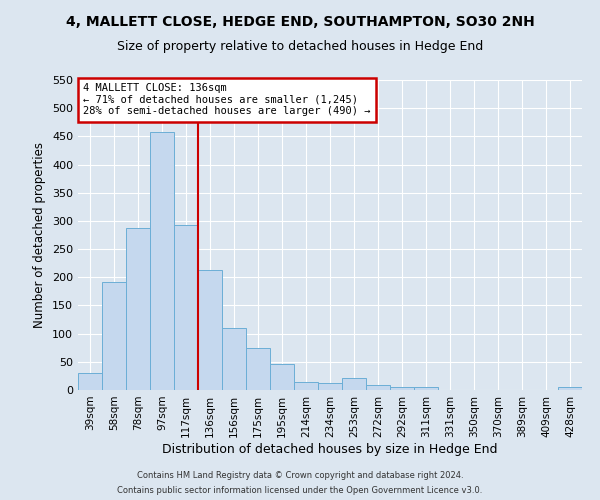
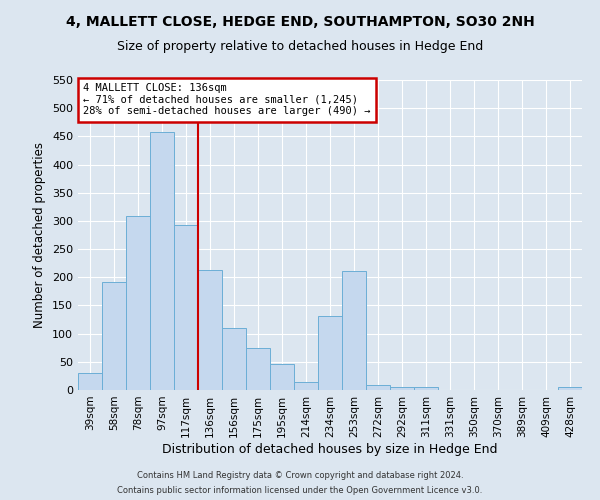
78sqm: 287 -> 308
234sqm: 12 -> 132
253sqm: 22 -> 212
